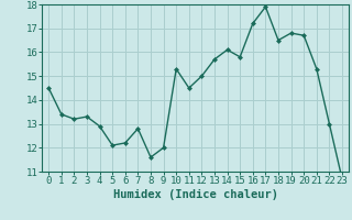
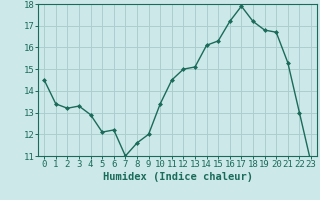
7: 12.8 -> 11.0
10: 15.3 -> 13.4
13: 15.7 -> 15.1
15: 15.8 -> 16.3
18: 16.5 -> 17.2
